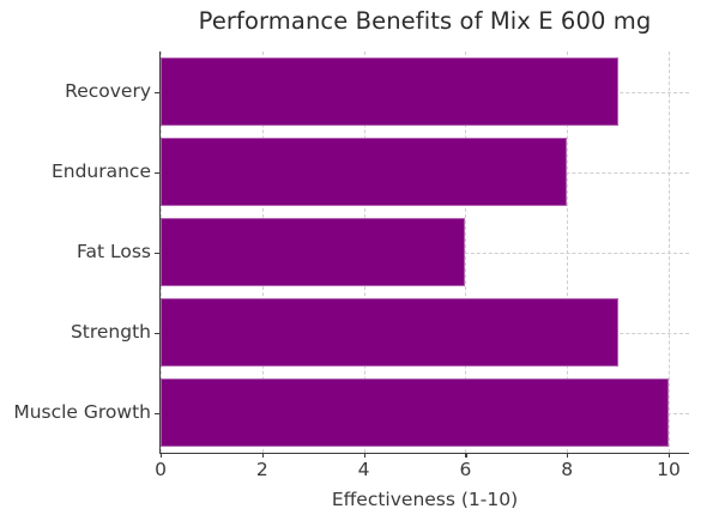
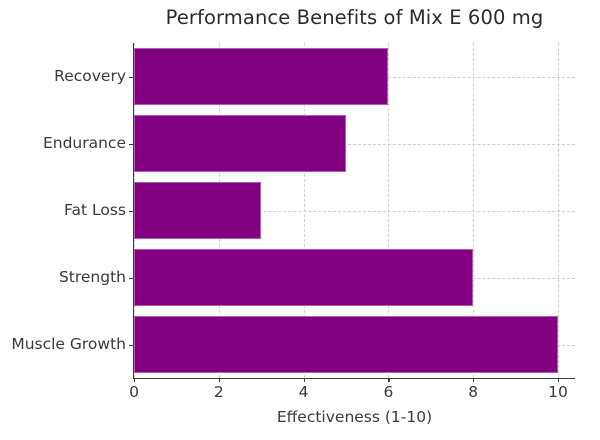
Strength: 9 -> 8
Fat Loss: 6 -> 3
Endurance: 8 -> 5
Recovery: 9 -> 6
